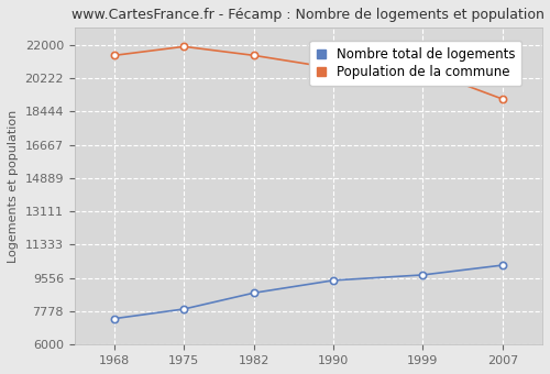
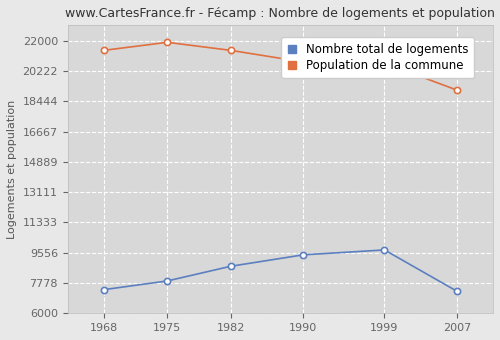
Nombre total de logements/2007: 10200 -> 7300
